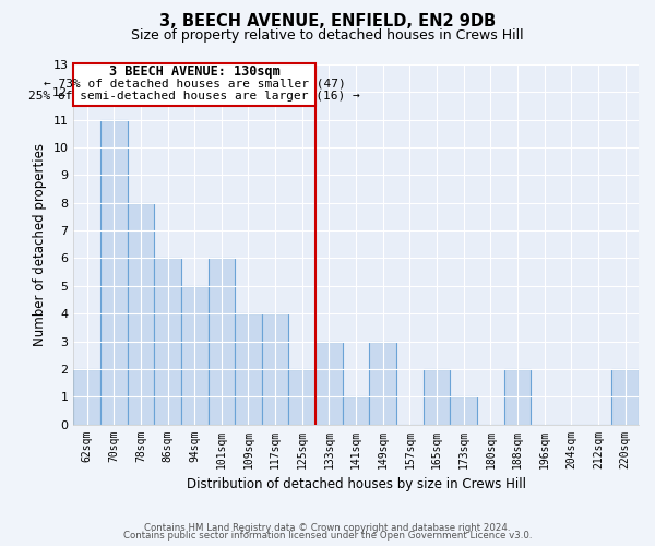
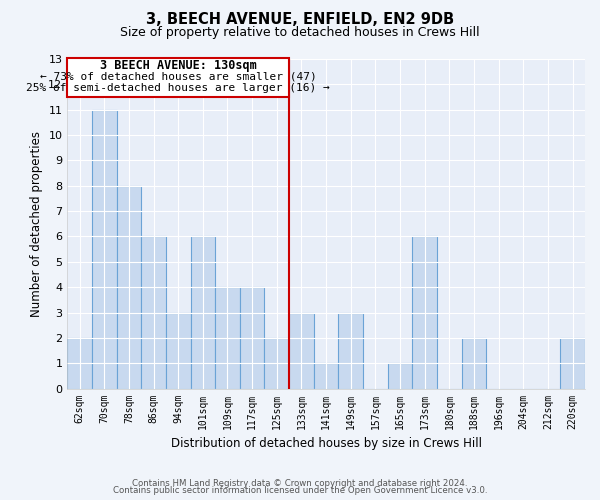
94sqm: 5 -> 3
165sqm: 2 -> 1
173sqm: 1 -> 6
